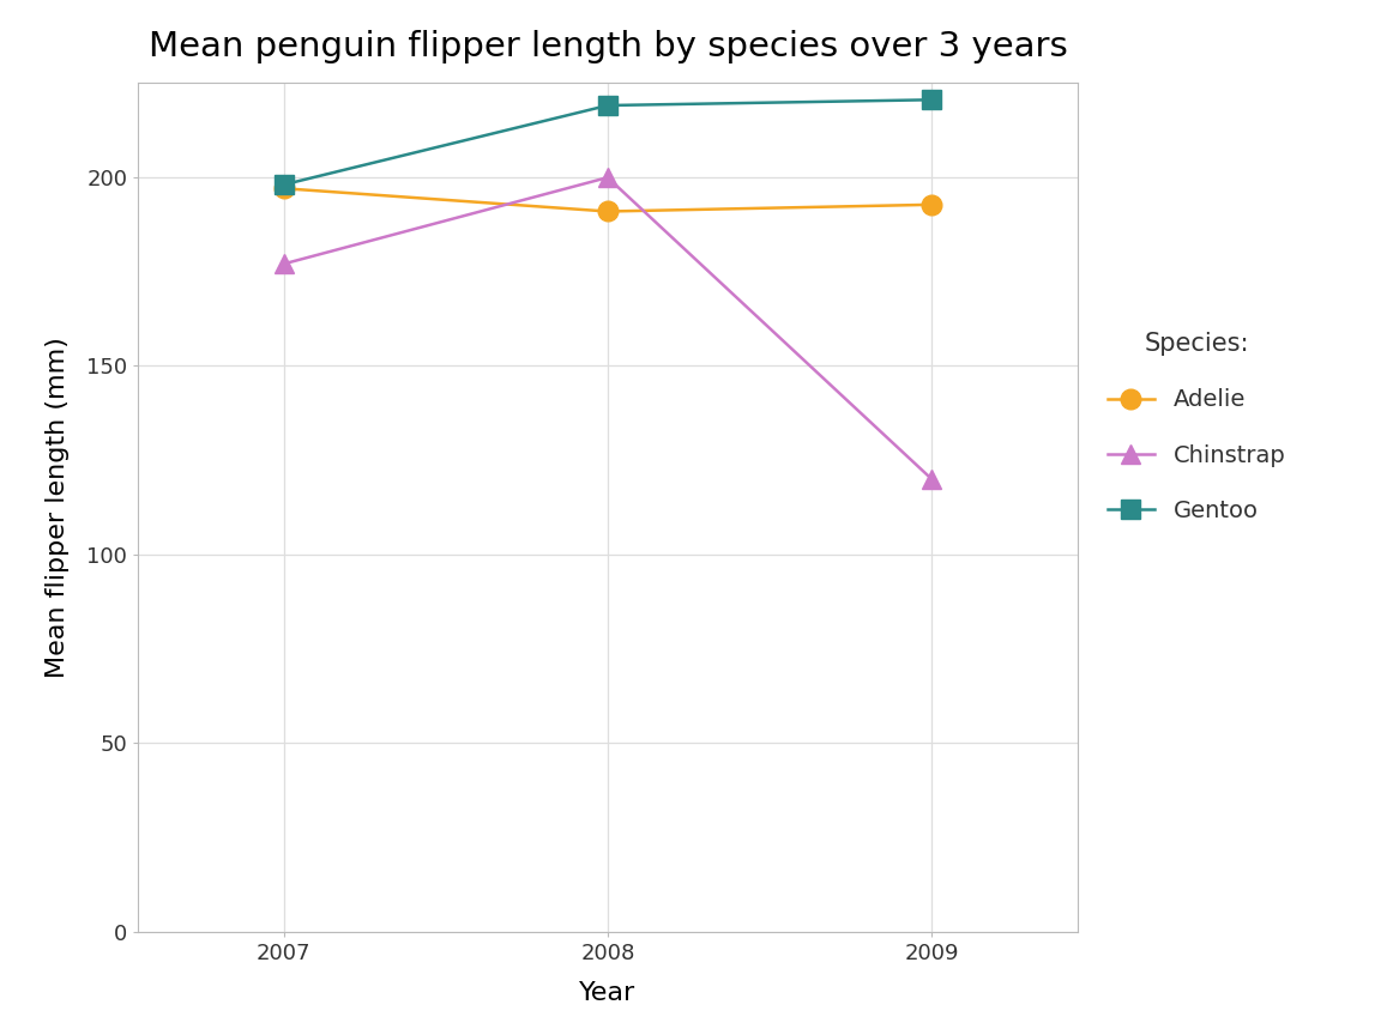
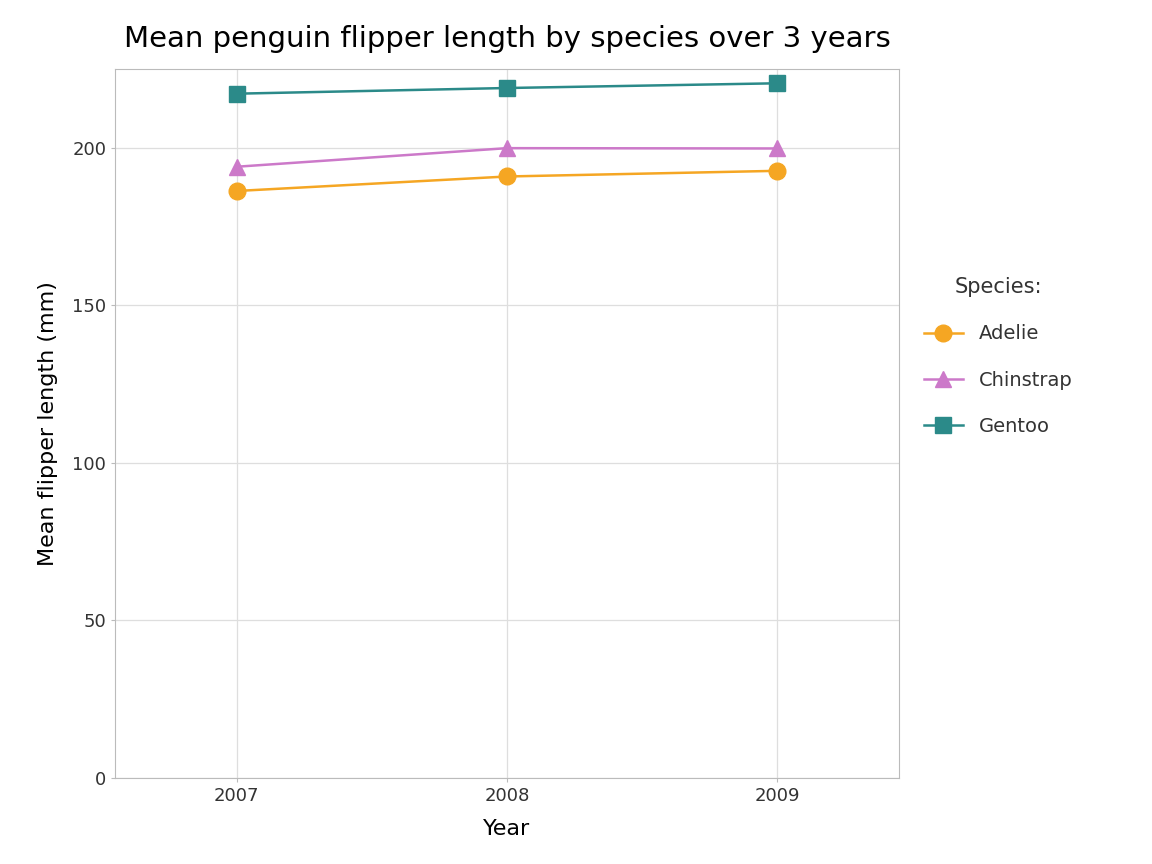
Adelie/2007: 197.0 -> 186.3
Chinstrap/2007: 177.0 -> 194.0
Gentoo/2007: 198.0 -> 217.2
Chinstrap/2009: 120.0 -> 199.8
